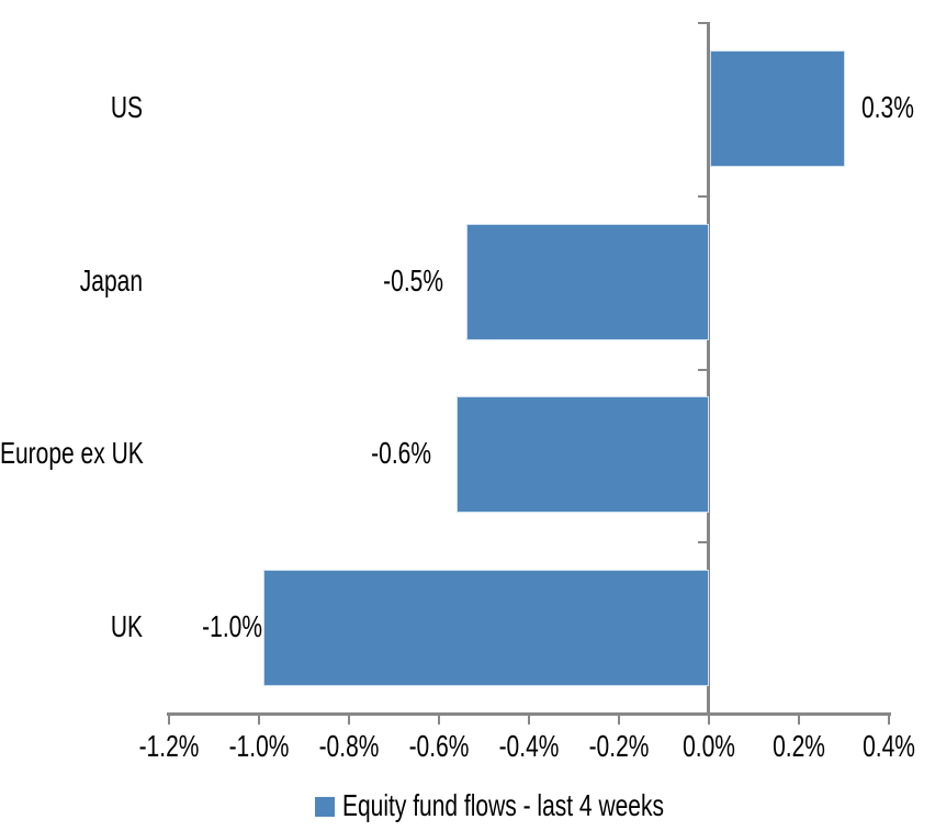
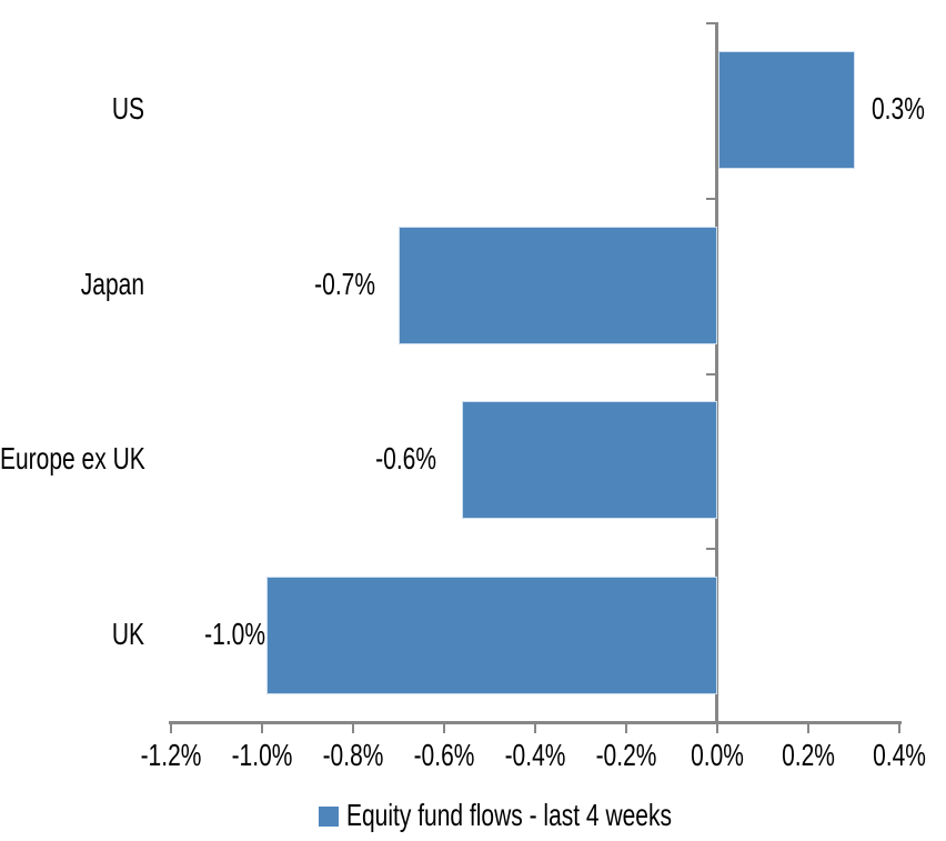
Japan: -0.5% -> -0.7%
